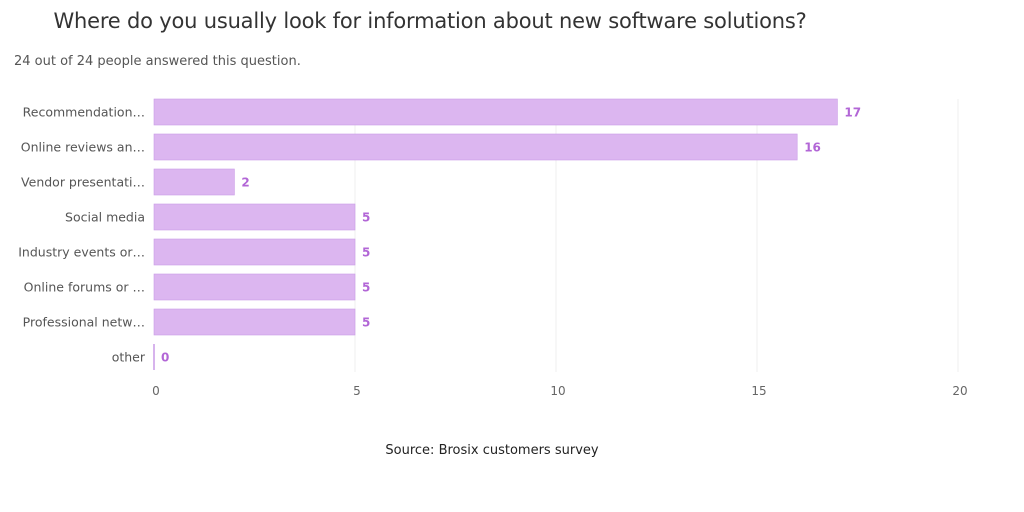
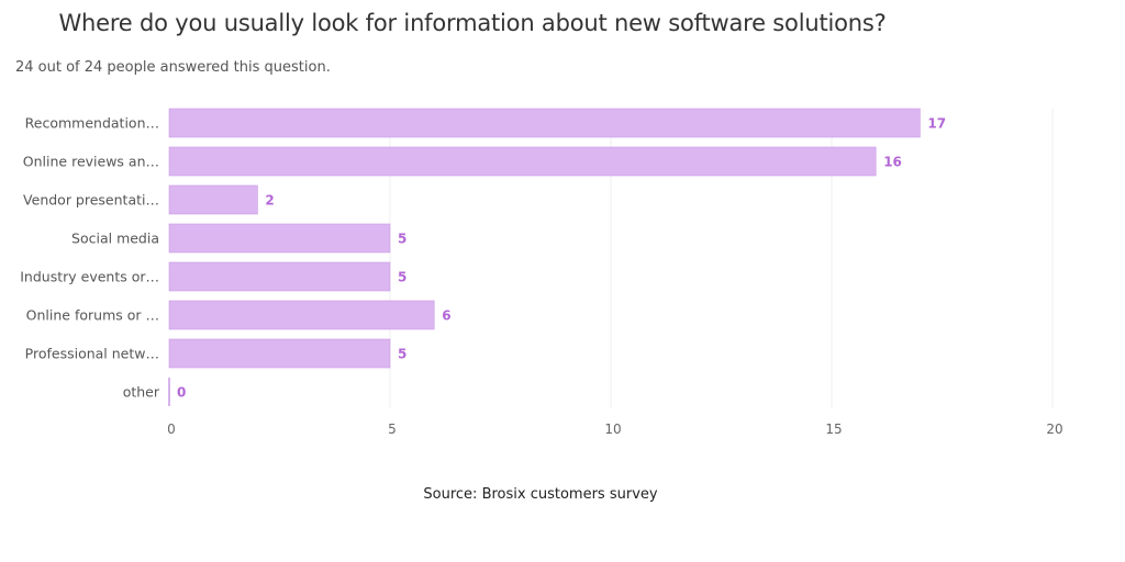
Online forums or …: 5 -> 6
